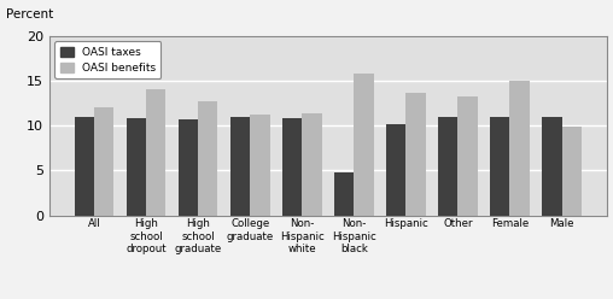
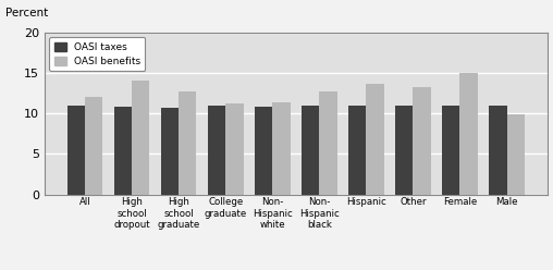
OASI taxes/Non- Hispanic black: 4.8 -> 10.9
OASI benefits/Non- Hispanic black: 15.8 -> 12.7
OASI taxes/Hispanic: 10.2 -> 11.0
